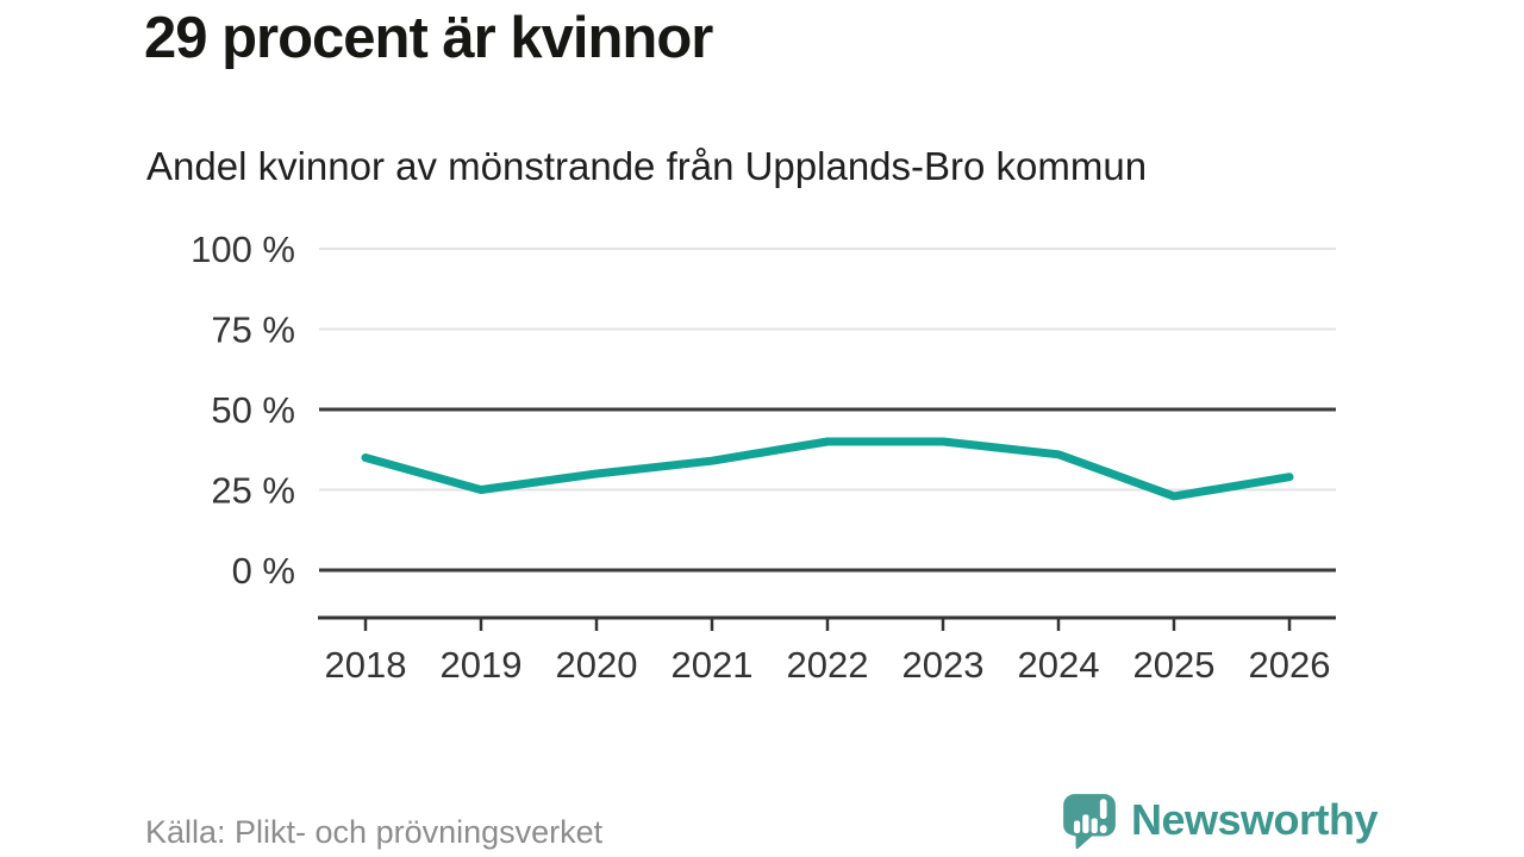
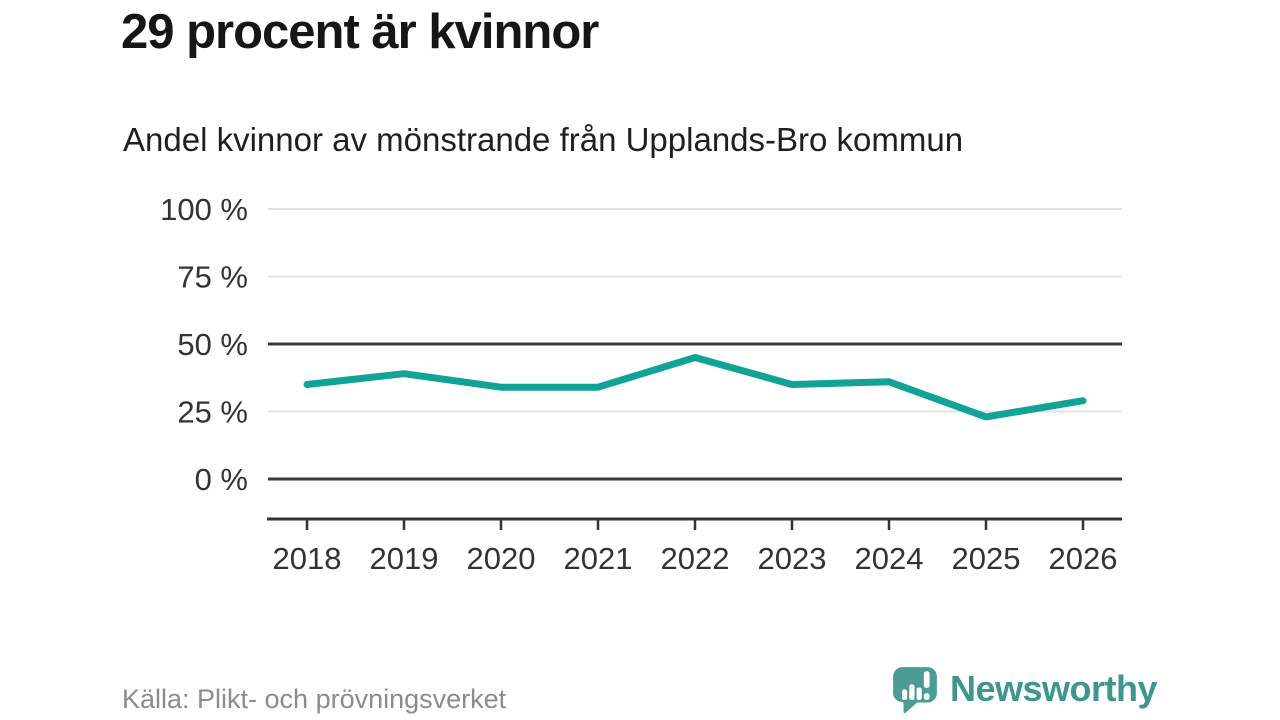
2019: 25% -> 39%
2020: 30% -> 34%
2022: 40% -> 45%
2023: 40% -> 35%
